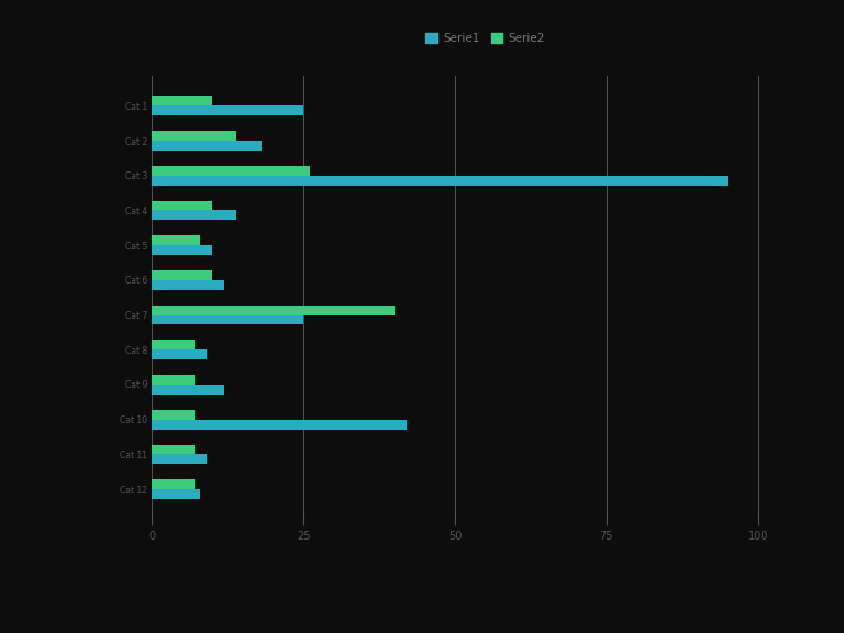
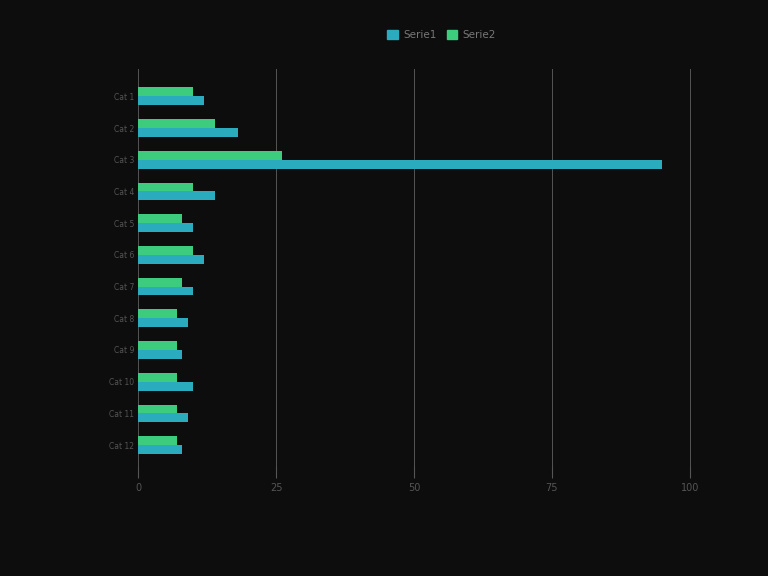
Serie1/Cat 1: 25 -> 12
Serie2/Cat 7: 40 -> 8
Serie1/Cat 7: 25 -> 10
Serie1/Cat 9: 12 -> 8
Serie1/Cat 10: 42 -> 10
